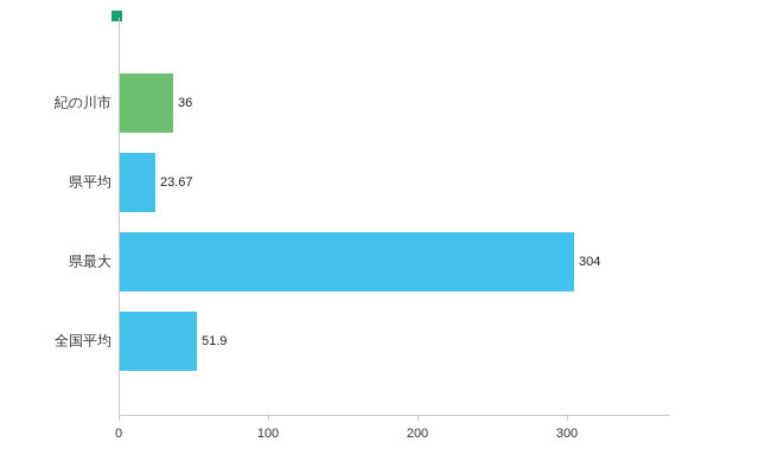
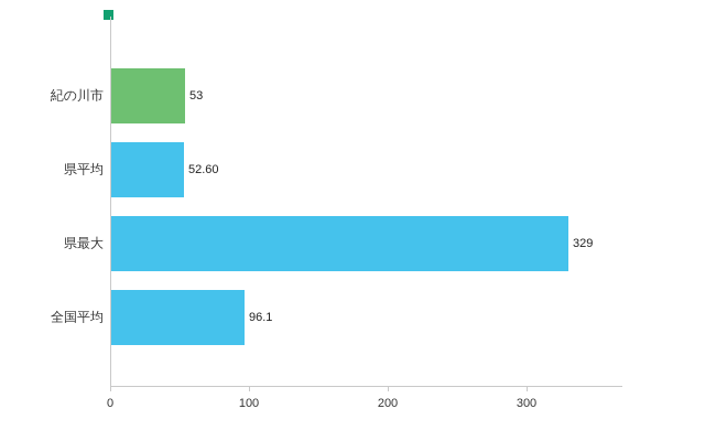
紀の川市: 36 -> 53
県平均: 23.67 -> 52.60
県最大: 304 -> 329
全国平均: 51.9 -> 96.1
